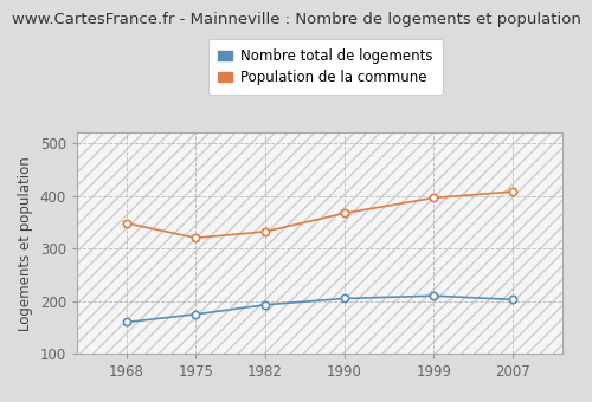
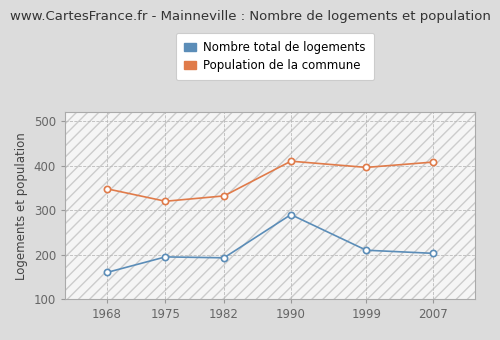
Nombre total de logements/1975: 175 -> 195
Nombre total de logements/1990: 205 -> 290
Population de la commune/1990: 367 -> 410
